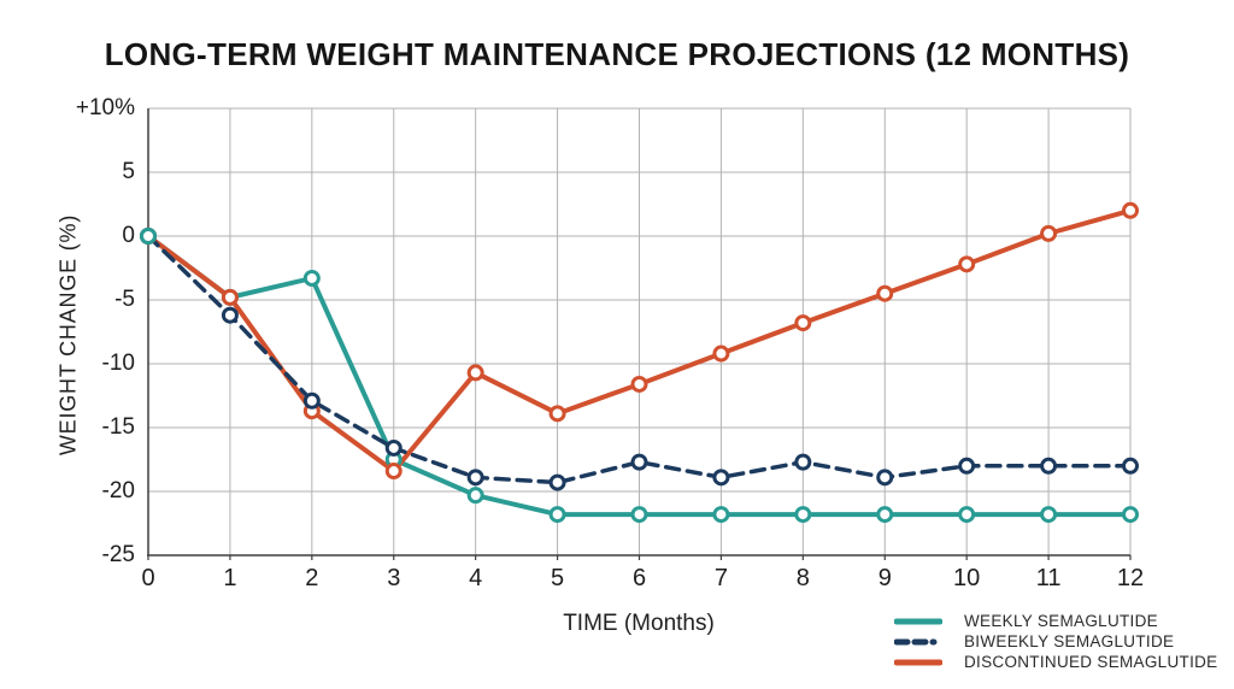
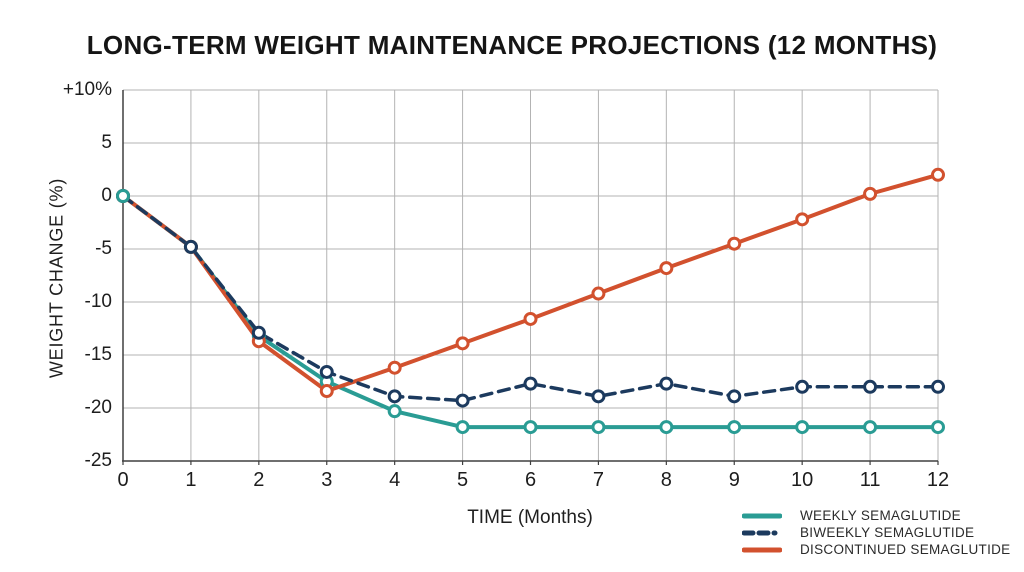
BIWEEKLY SEMAGLUTIDE/1: -6.2% -> -4.8%
WEEKLY SEMAGLUTIDE/2: -3.3% -> -13.2%
DISCONTINUED SEMAGLUTIDE/4: -10.7% -> -16.2%
